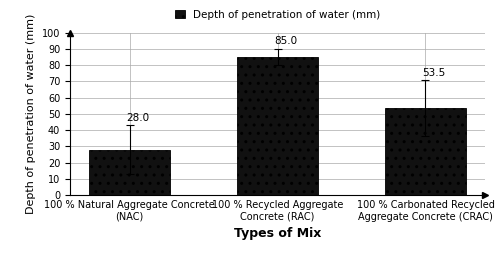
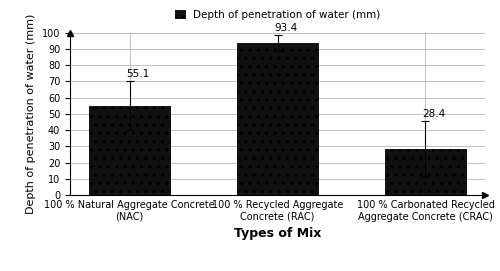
100 % Natural Aggregate Concrete (NAC): 28.0 -> 55.1
100 % Recycled Aggregate Concrete (RAC): 85.0 -> 93.4
100 % Carbonated Recycled Aggregate Concrete (CRAC): 53.5 -> 28.4
